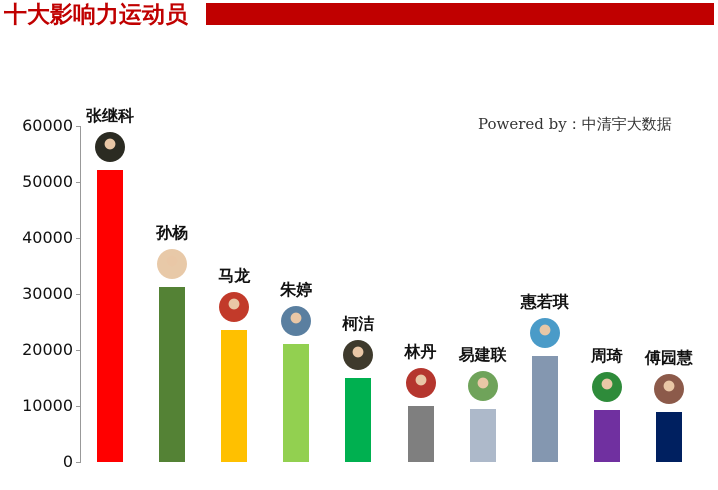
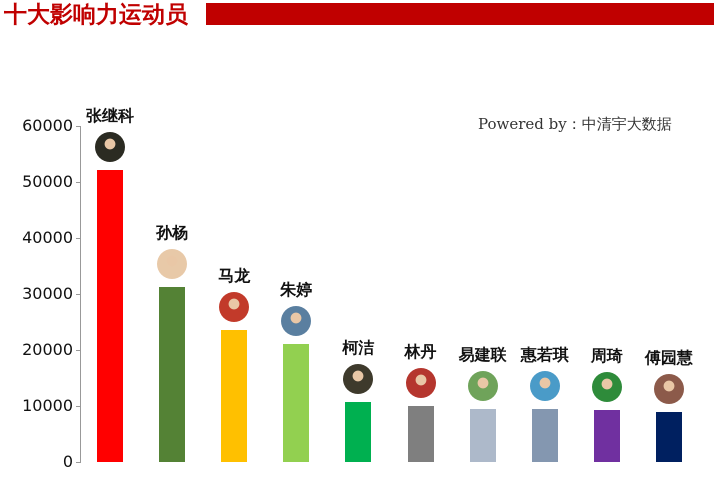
柯洁: 15000 -> 11000
惠若琪: 19000 -> 10000
